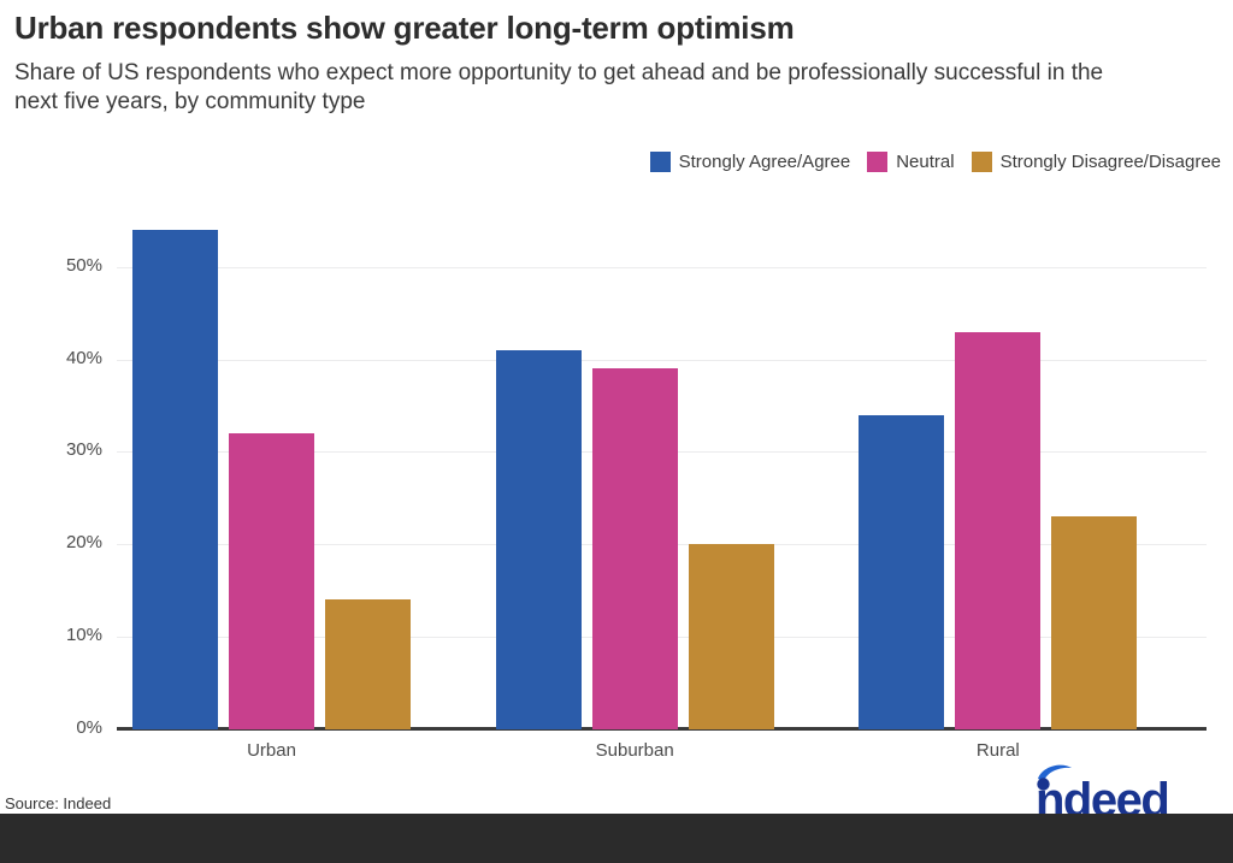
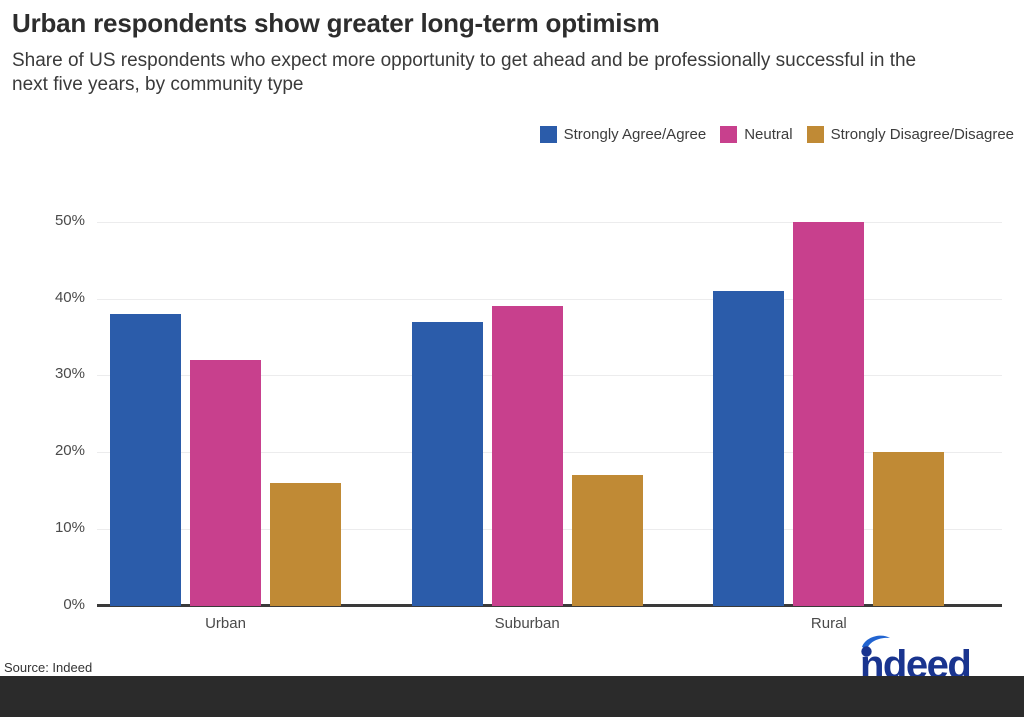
Strongly Agree/Agree/Urban: 54% -> 38%
Strongly Disagree/Disagree/Urban: 14% -> 16%
Strongly Agree/Agree/Suburban: 41% -> 37%
Strongly Disagree/Disagree/Suburban: 20% -> 17%
Strongly Agree/Agree/Rural: 34% -> 41%
Neutral/Rural: 43% -> 50%
Strongly Disagree/Disagree/Rural: 23% -> 20%
